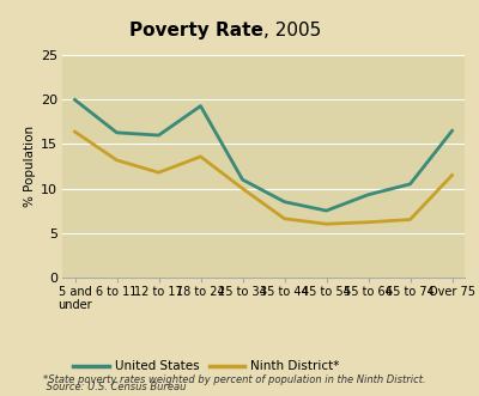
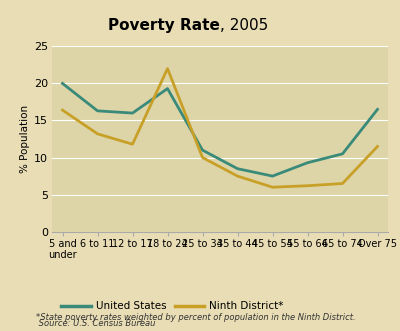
Ninth District*/18 to 24: 13.6 -> 22.0
Ninth District*/35 to 44: 6.6 -> 7.5
